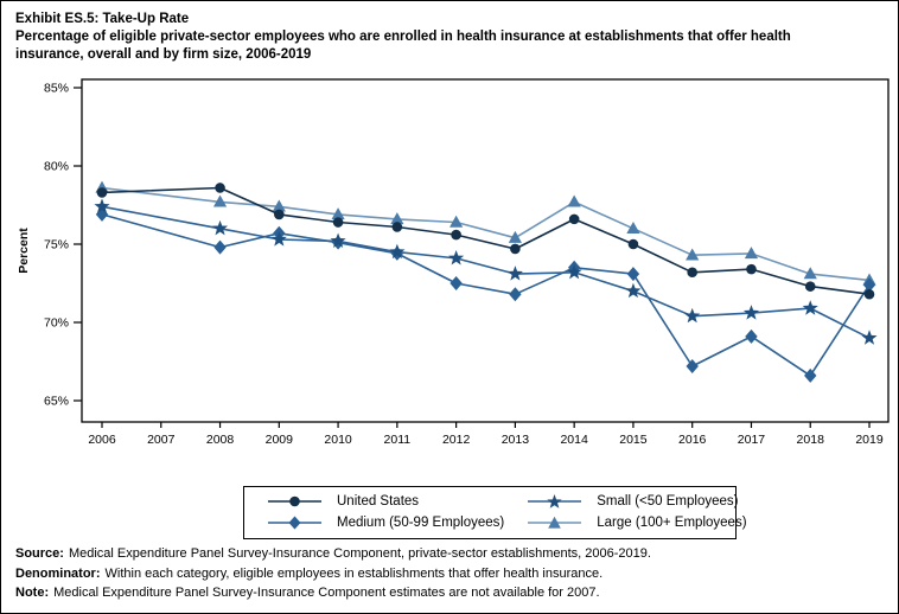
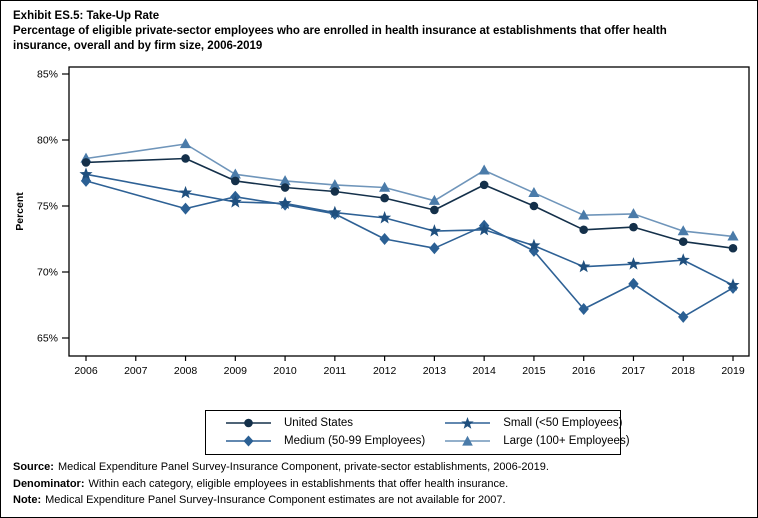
Large (100+ Employees)/2008: 77.7% -> 79.7%
Medium (50-99 Employees)/2015: 73.1% -> 71.6%
Medium (50-99 Employees)/2019: 72.4% -> 68.8%
